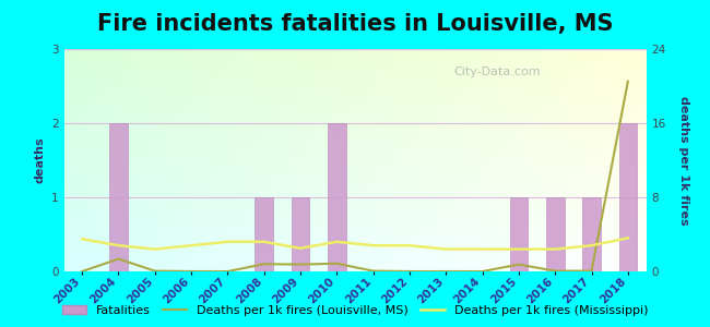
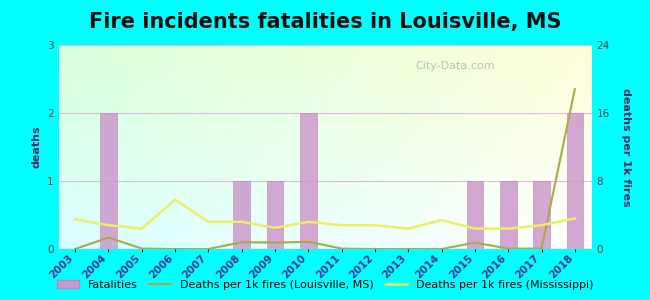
Deaths per 1k fires (Mississippi)/2006: 2.8 -> 5.8
Deaths per 1k fires (Mississippi)/2014: 2.4 -> 3.4
Deaths per 1k fires (Louisville, MS)/2018: 20.5 -> 18.8
